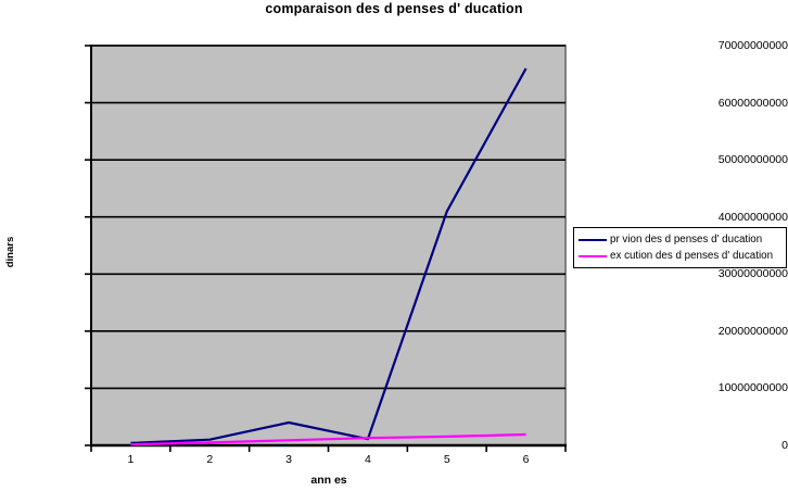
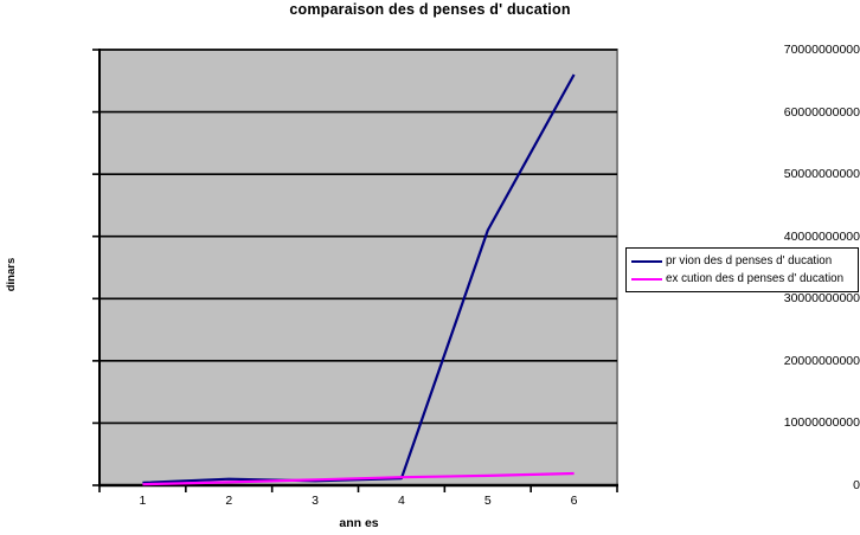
pr vion des d penses d' ducation/3: 4000000000 -> 1000000000
